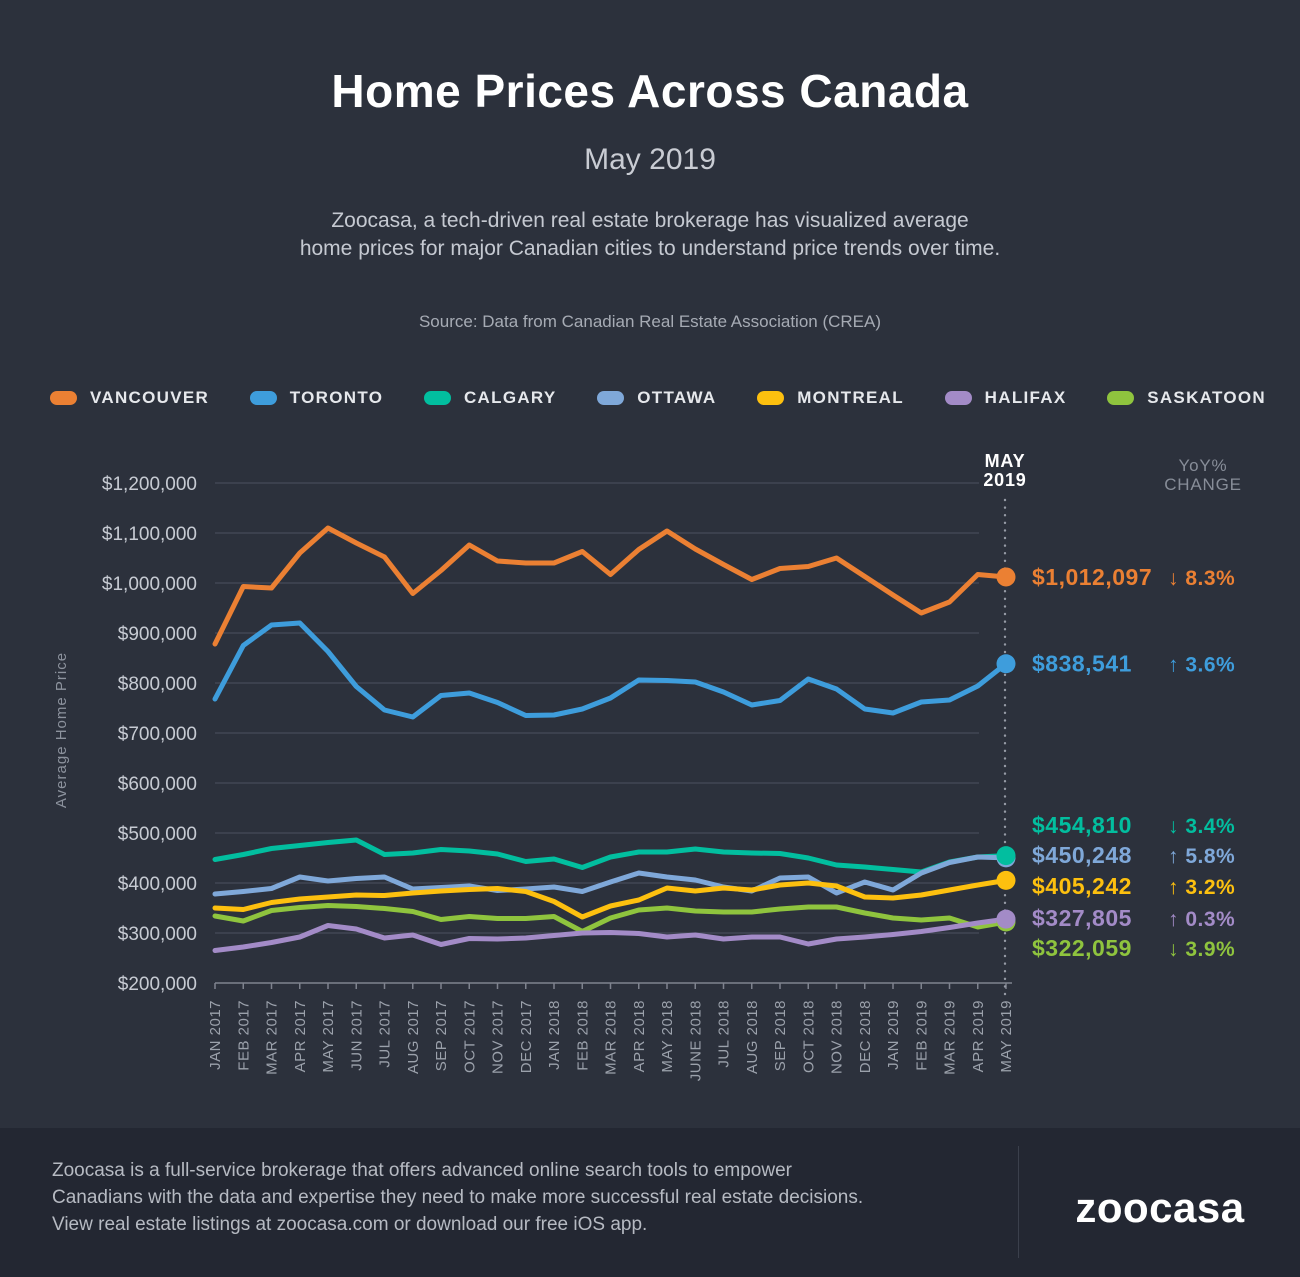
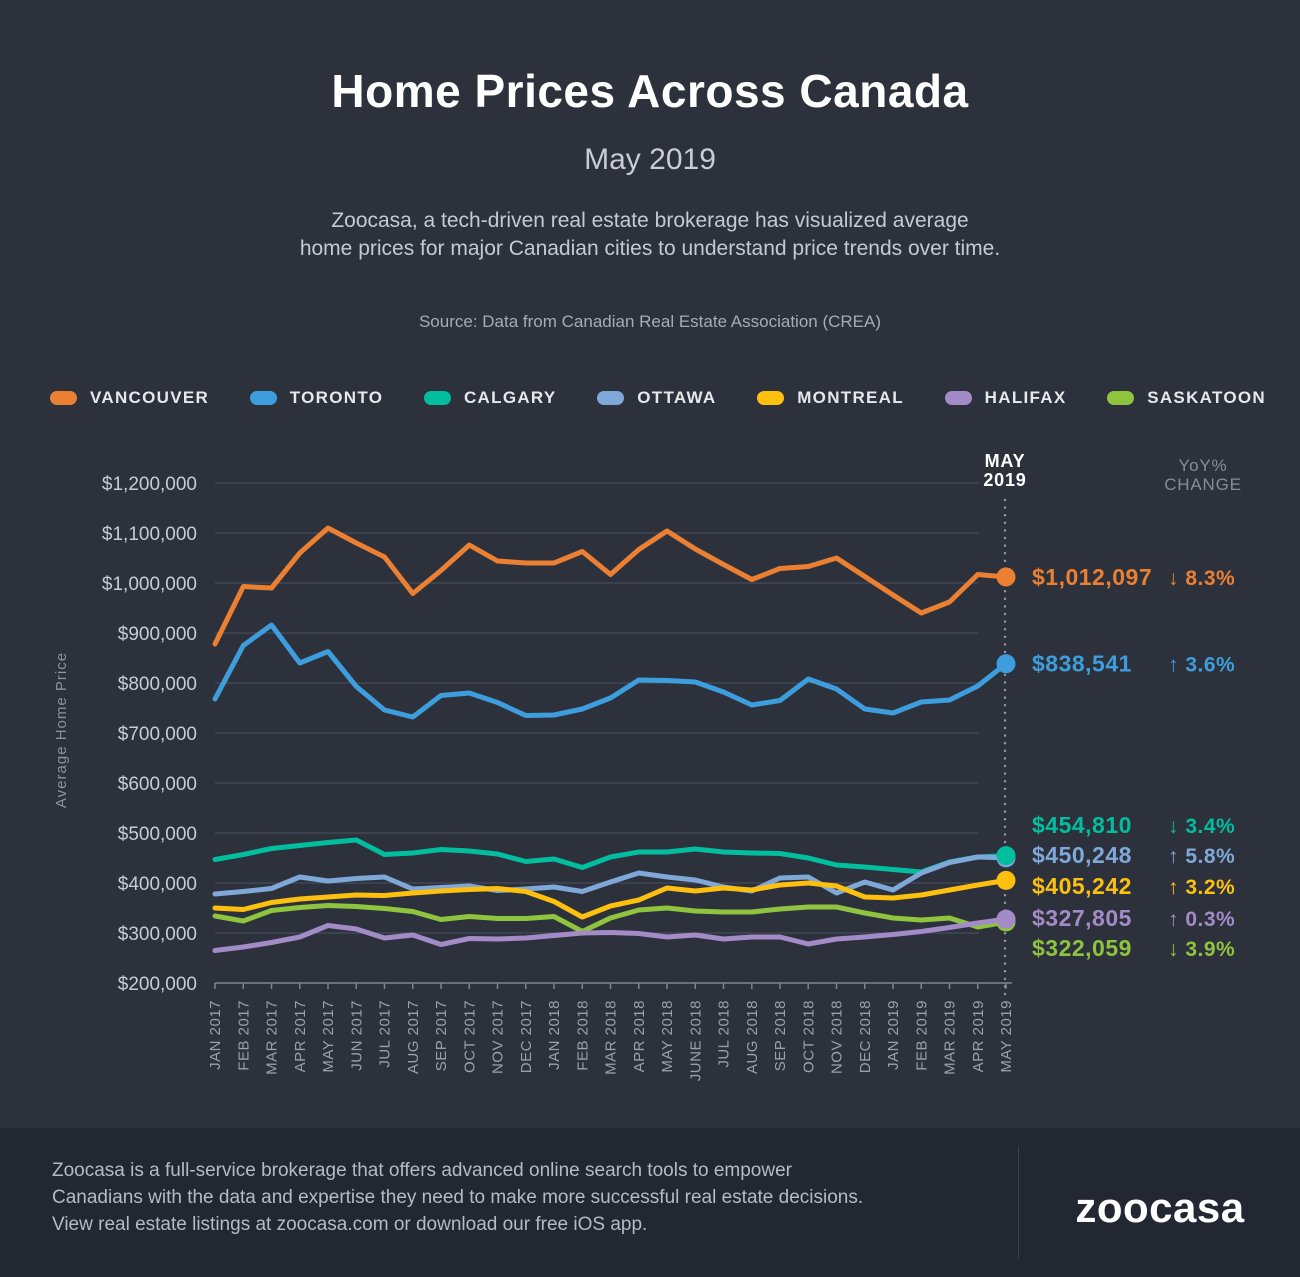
TORONTO/APR 2017: $920000 -> $840000
